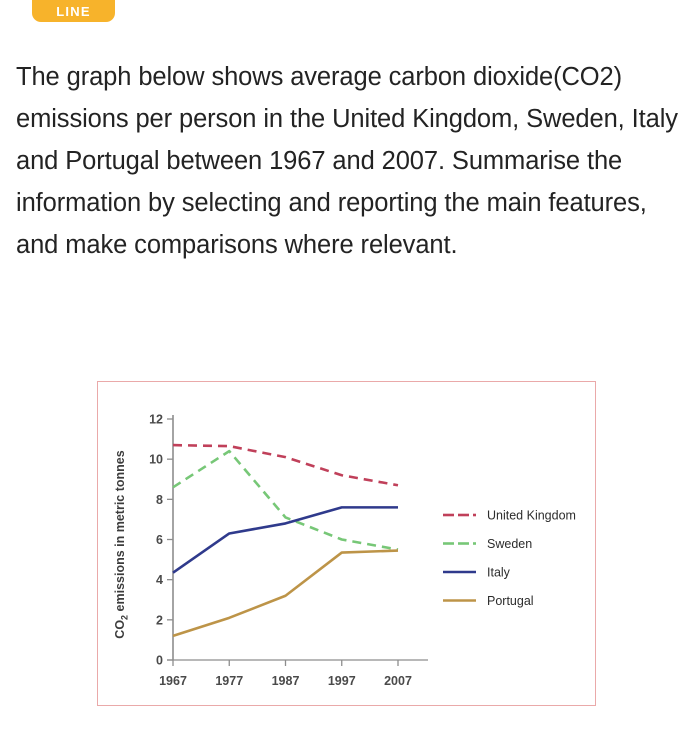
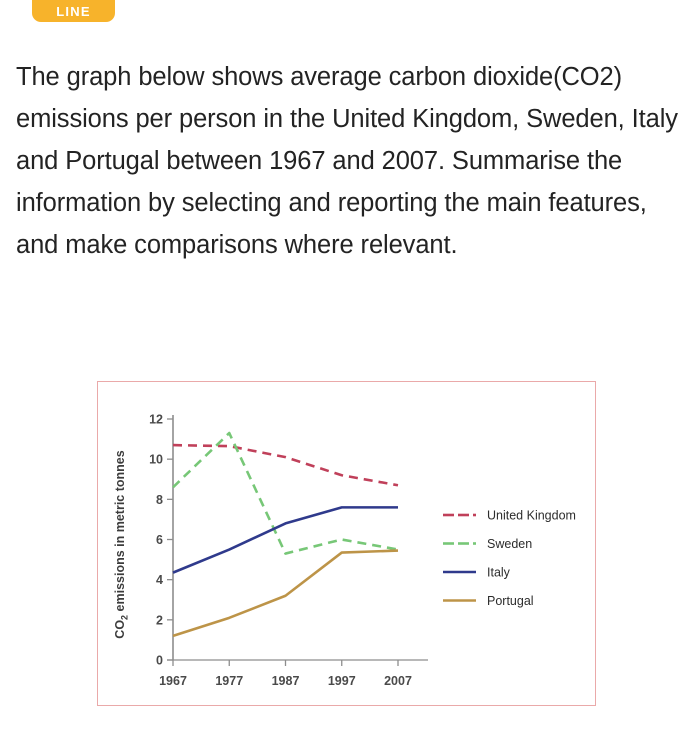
Sweden/1977: 10.4 -> 11.3
Italy/1977: 6.3 -> 5.5
Sweden/1987: 7.1 -> 5.3
